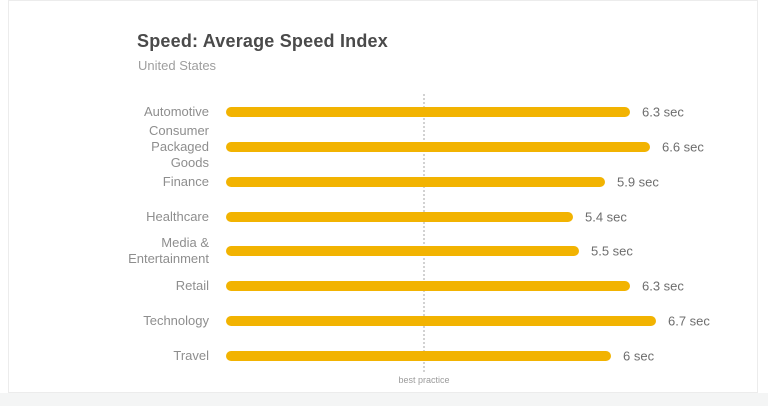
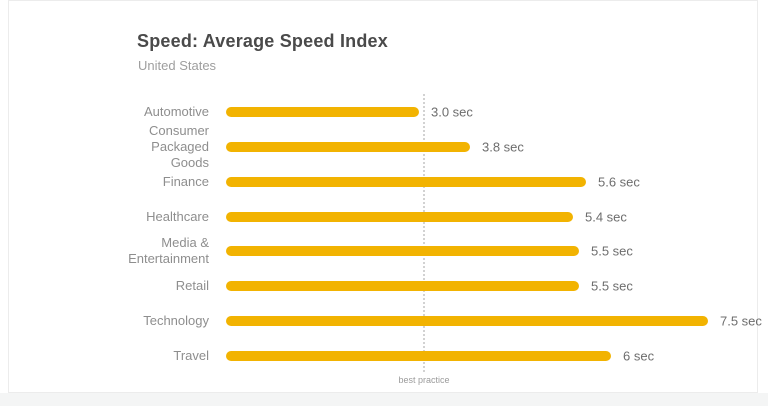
Automotive: 6.3 -> 3.0
Consumer Packaged Goods: 6.6 -> 3.8
Finance: 5.9 -> 5.6
Retail: 6.3 -> 5.5
Technology: 6.7 -> 7.5
